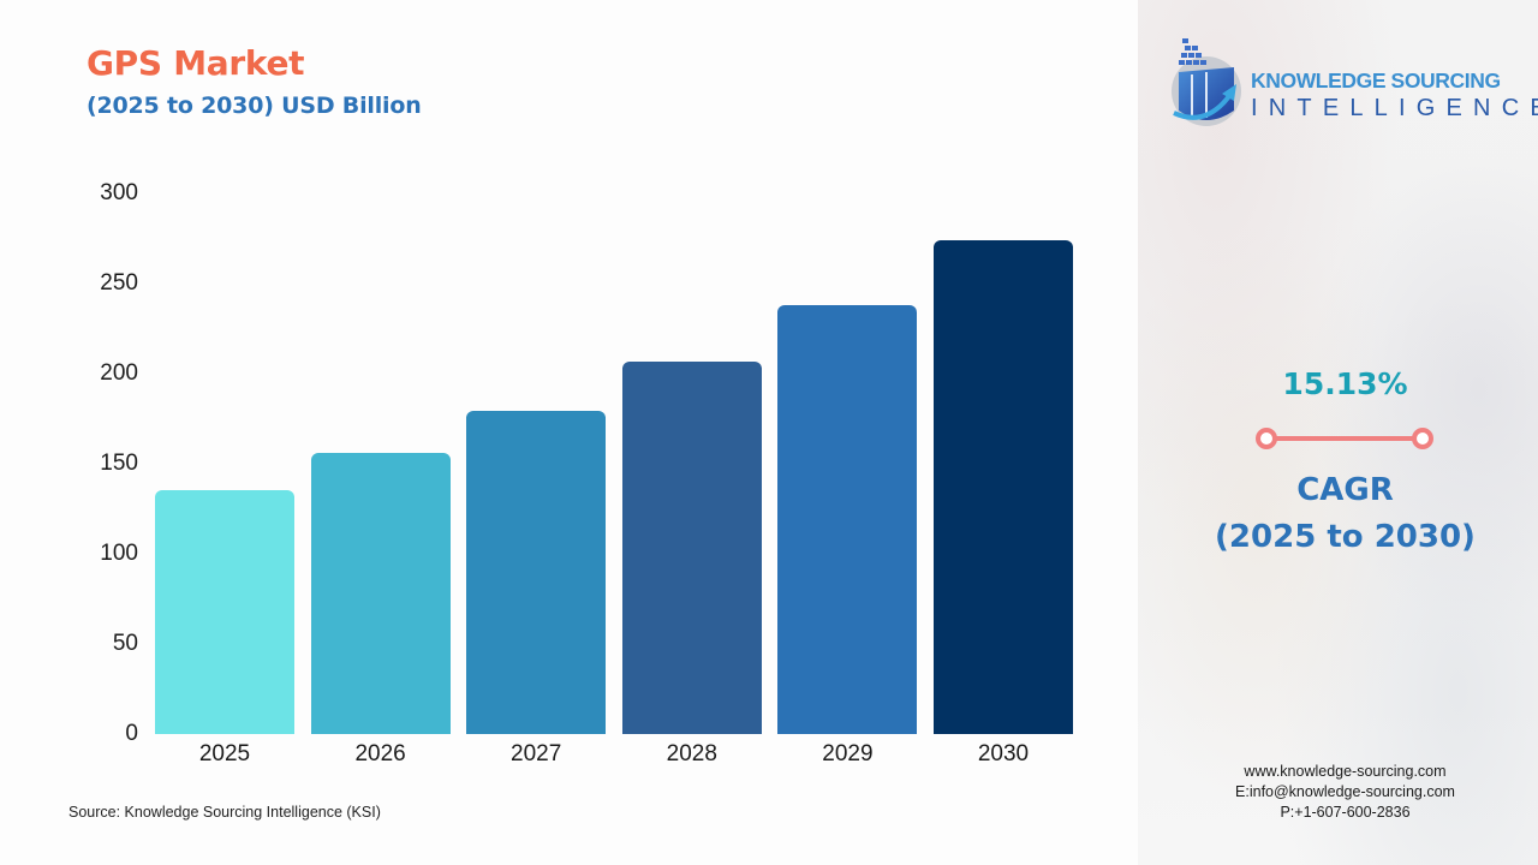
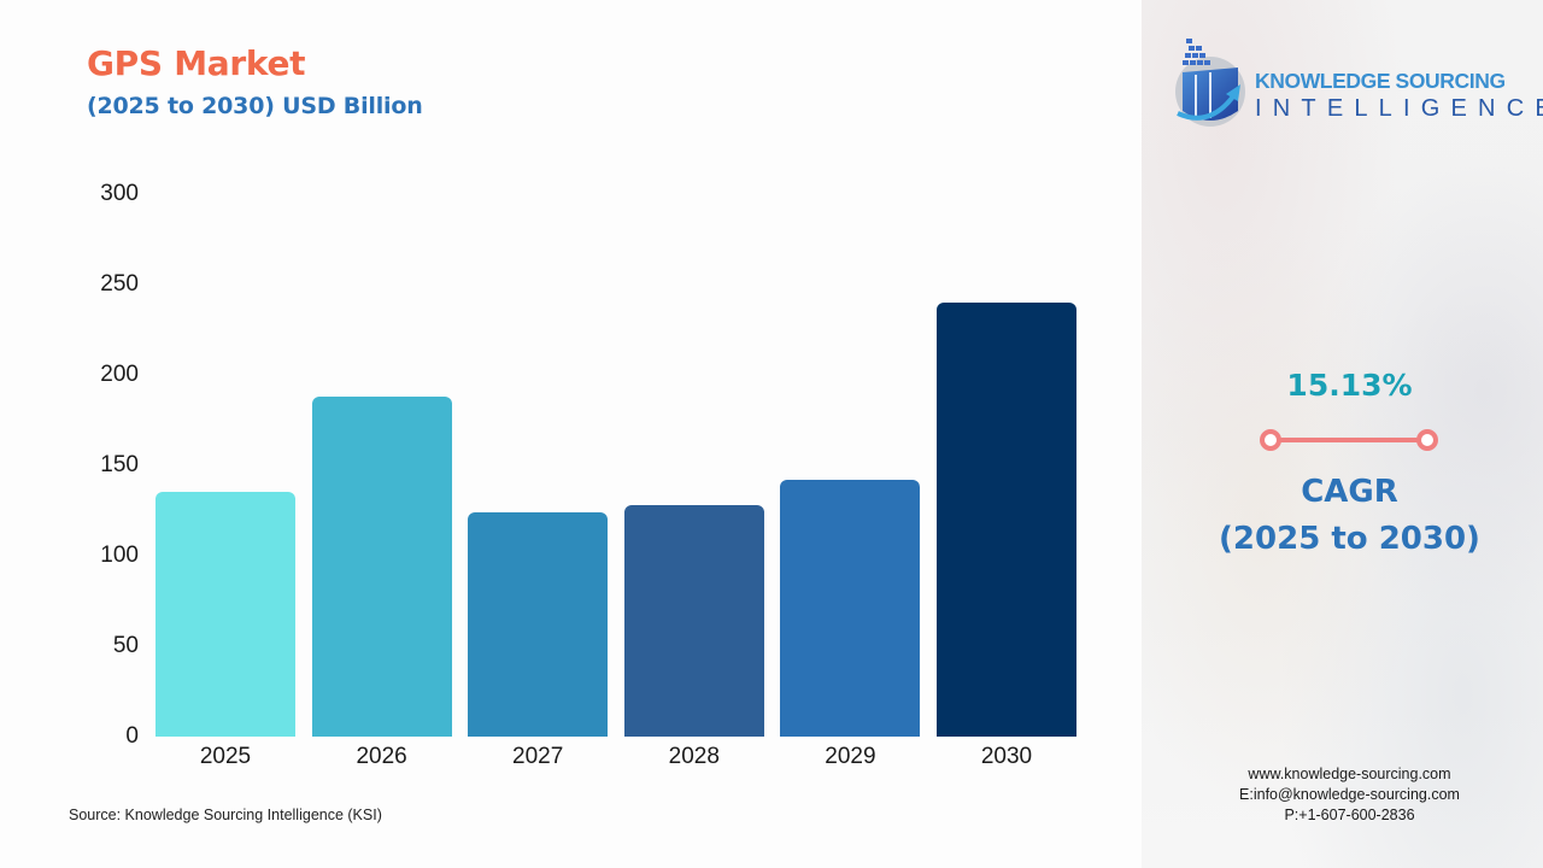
2026: 156 -> 188
2027: 180 -> 124
2028: 207 -> 128
2029: 238 -> 142
2030: 274 -> 240
